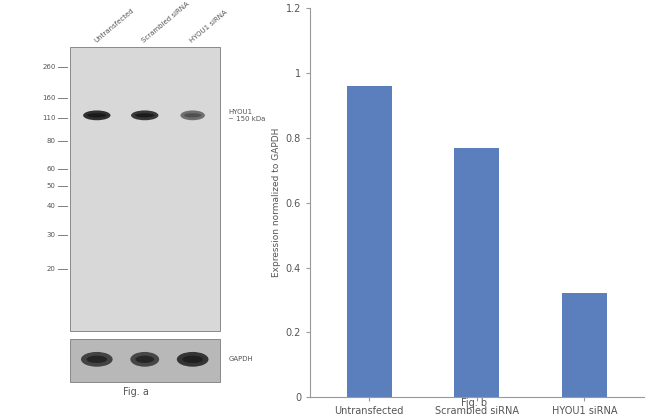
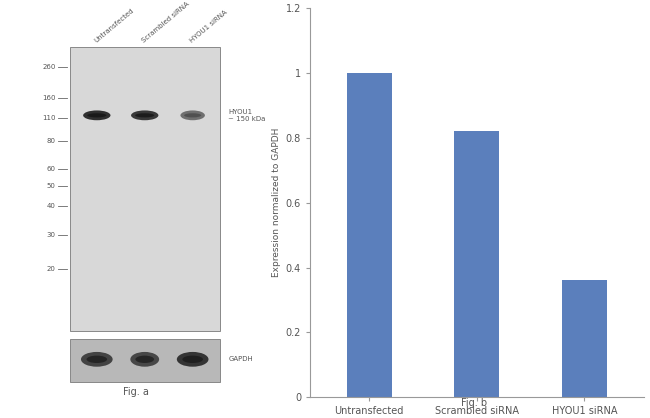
Untransfected: 0.96 -> 1.00
Scrambled siRNA: 0.77 -> 0.82
HYOU1 siRNA: 0.32 -> 0.36
